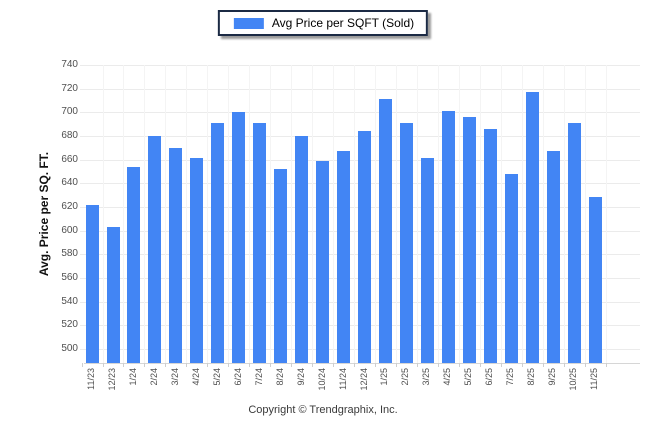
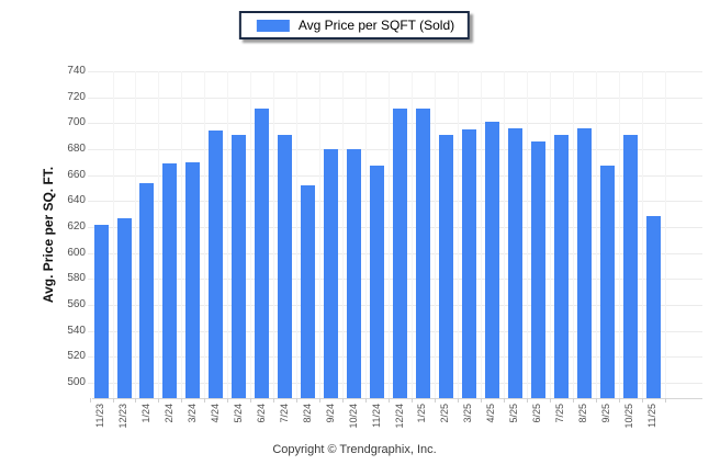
12/23: 603 -> 627
2/24: 680 -> 669
4/24: 661 -> 694
6/24: 700 -> 711
10/24: 659 -> 680
12/24: 684 -> 711
3/25: 661 -> 695
7/25: 648 -> 691
8/25: 717 -> 696
